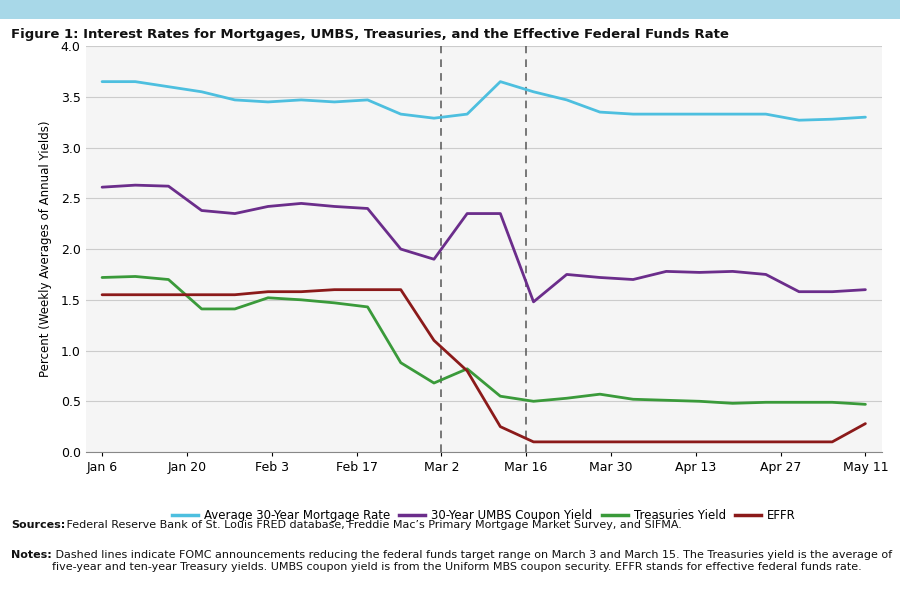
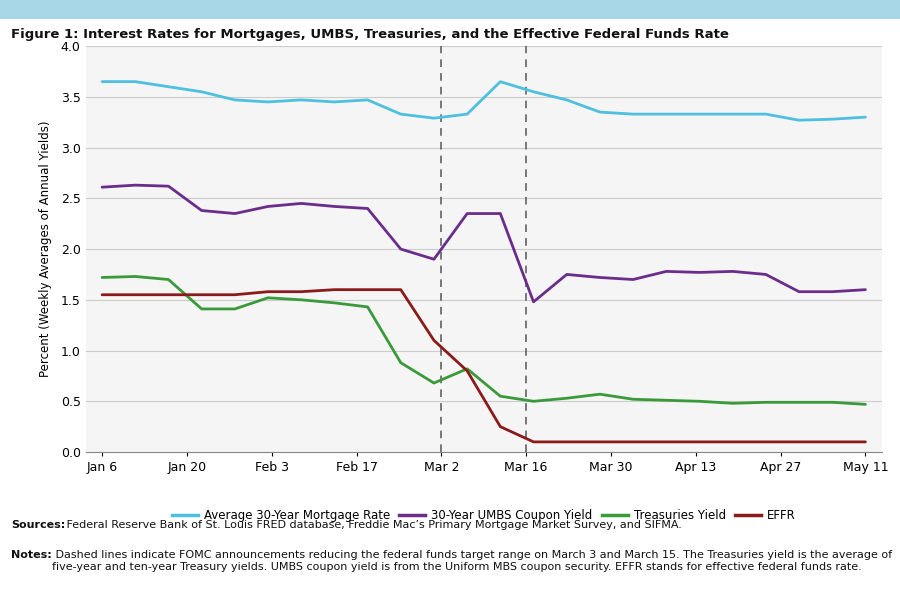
EFFR/May 11: 0.28 -> 0.10
